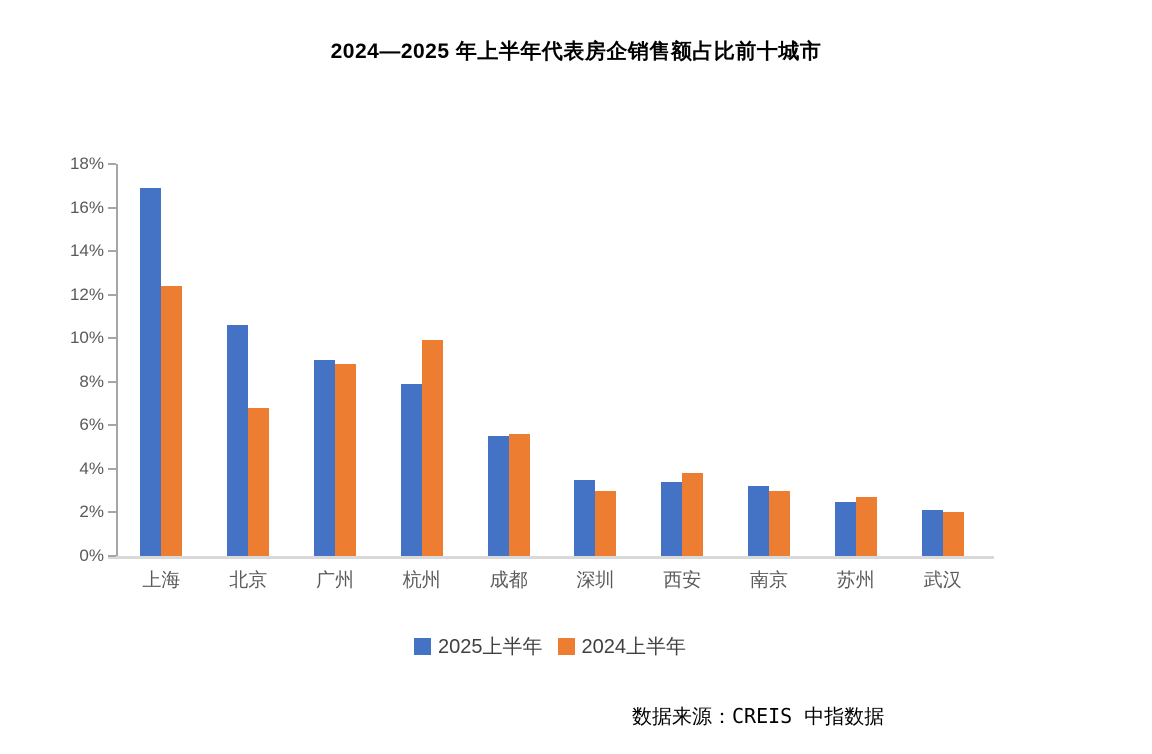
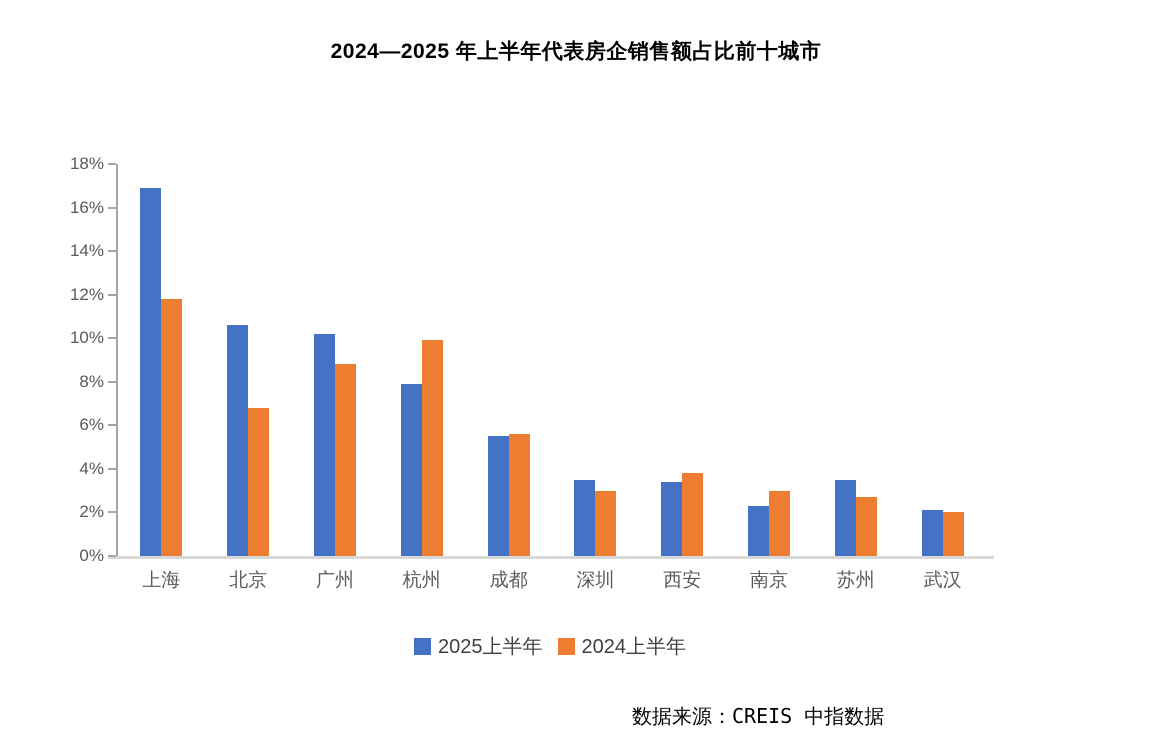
2024上半年/上海: 12.4% -> 11.8%
2025上半年/广州: 9.0% -> 10.2%
2025上半年/南京: 3.2% -> 2.3%
2025上半年/苏州: 2.5% -> 3.5%
